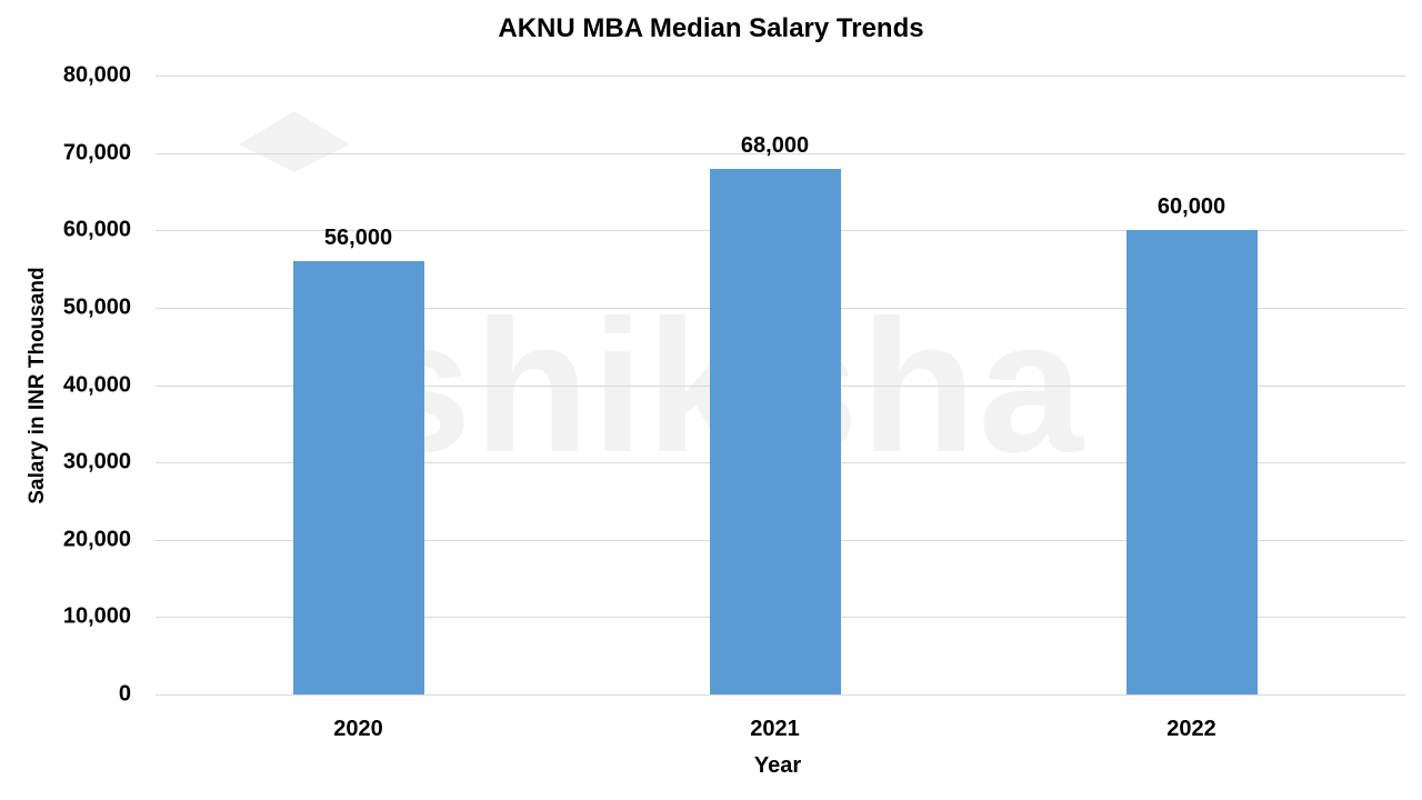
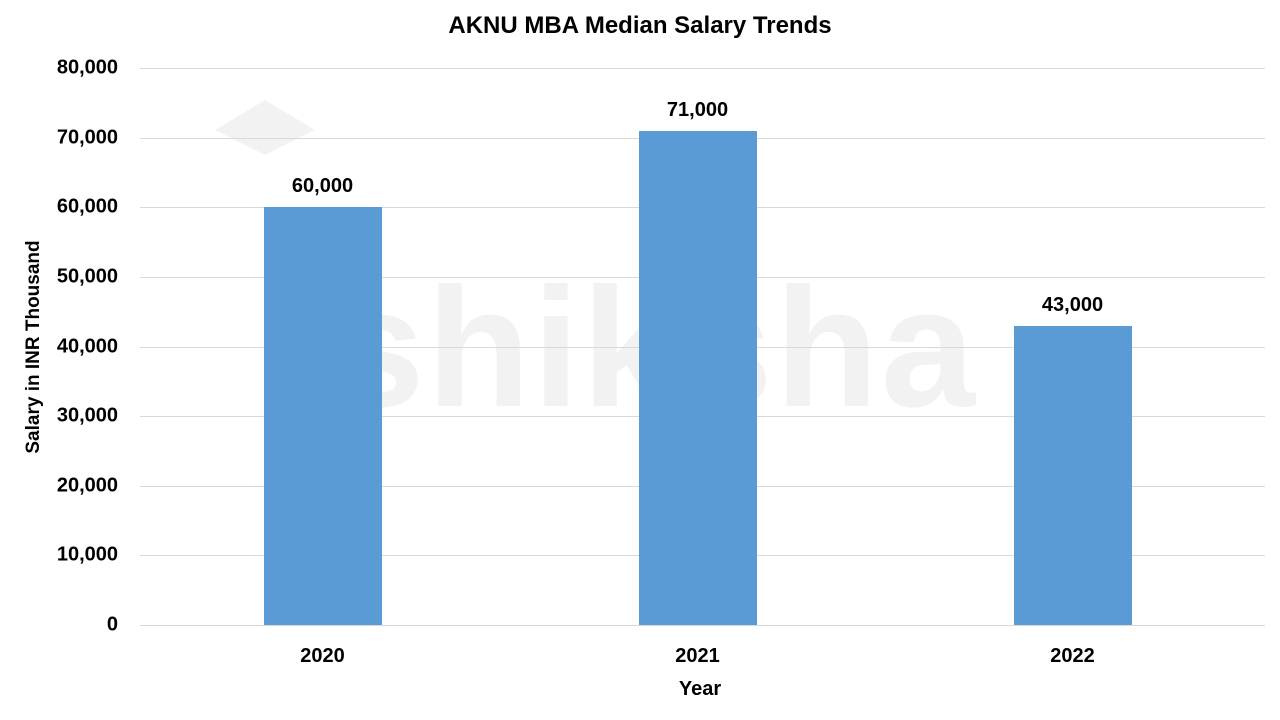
2020: 56,000 -> 60,000
2021: 68,000 -> 71,000
2022: 60,000 -> 43,000
